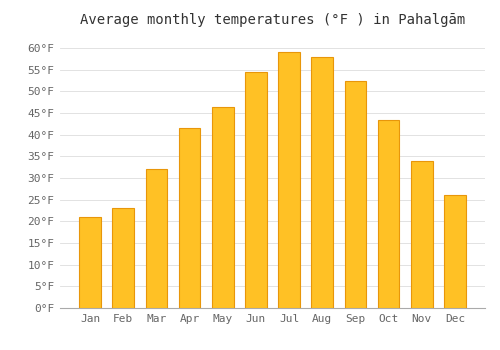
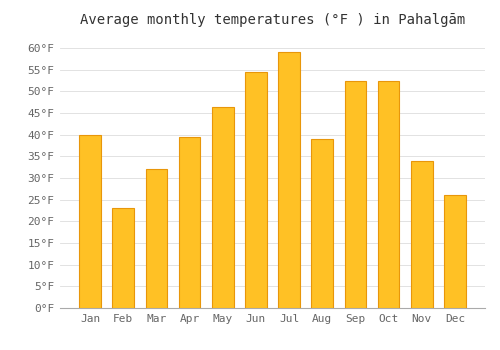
Jan: 21.0°F -> 40.0°F
Apr: 41.5°F -> 39.5°F
Aug: 58.0°F -> 39.0°F
Oct: 43.5°F -> 52.5°F
